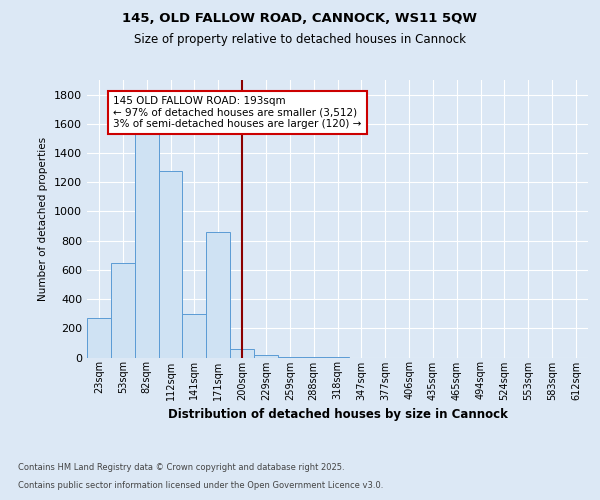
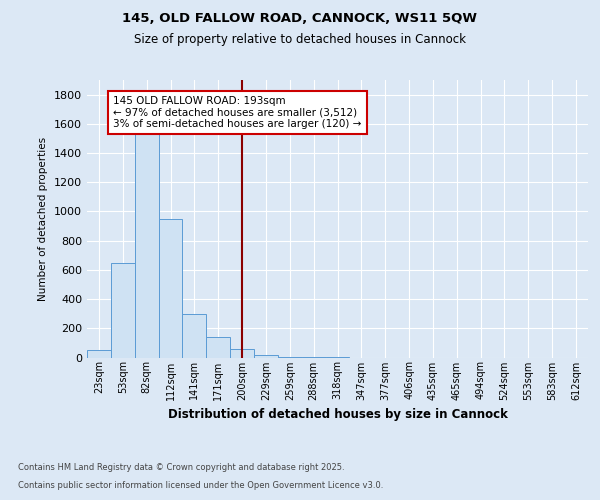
23sqm: 270 -> 50
112sqm: 1280 -> 950
171sqm: 860 -> 140
